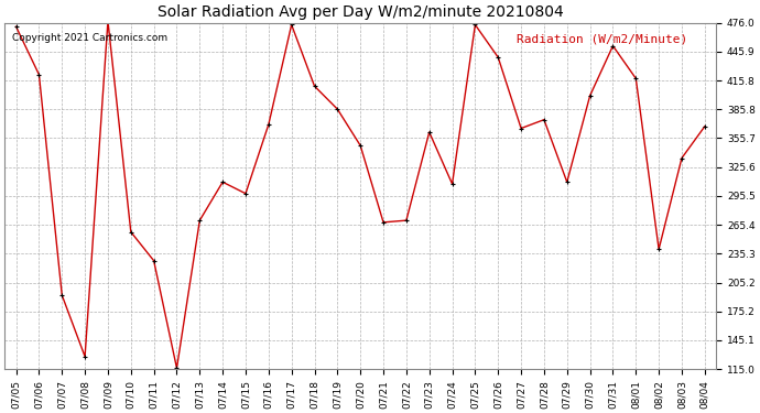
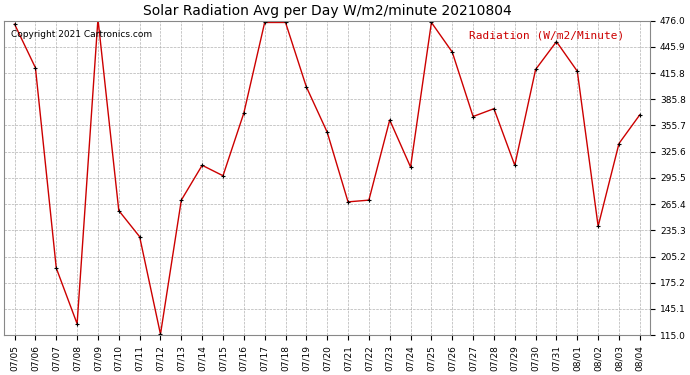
07/18: 410 -> 474
07/19: 386 -> 400
07/30: 400 -> 420
